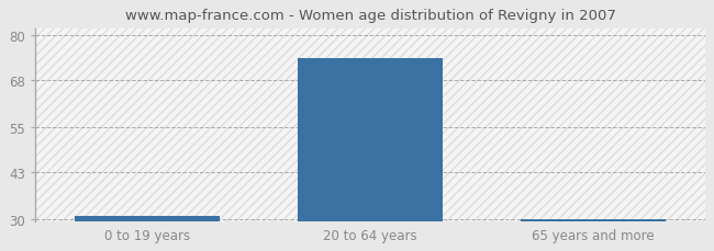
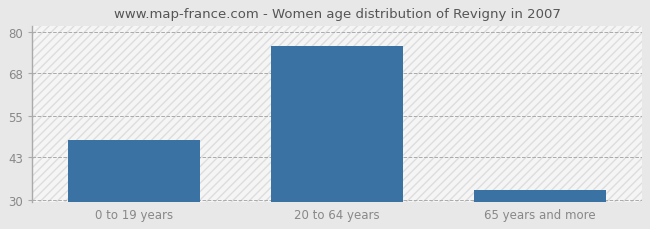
0 to 19 years: 31 -> 48
20 to 64 years: 74 -> 76
65 years and more: 30 -> 33
